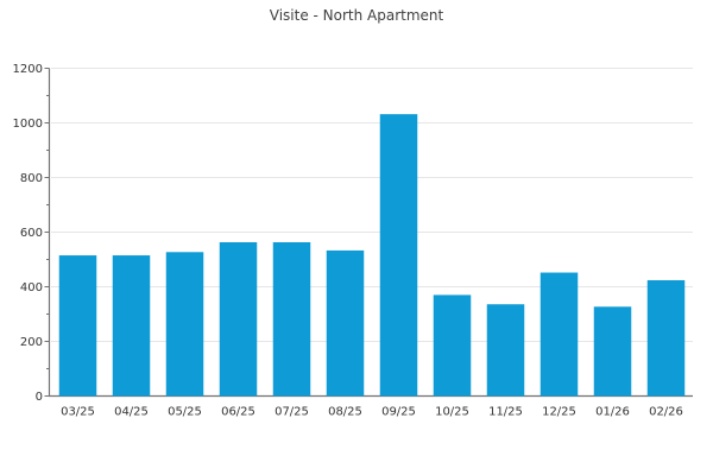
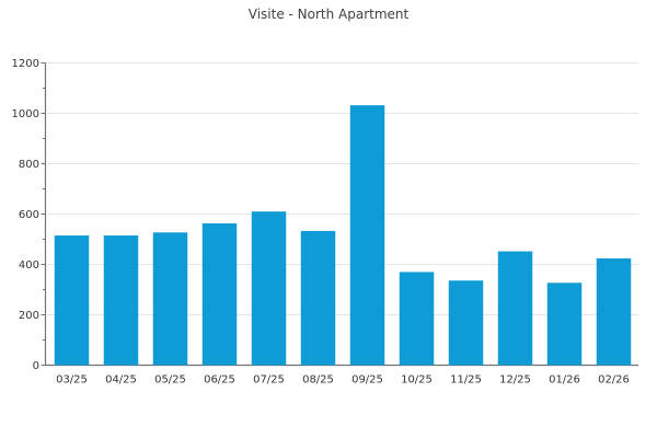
07/25: 560 -> 610
